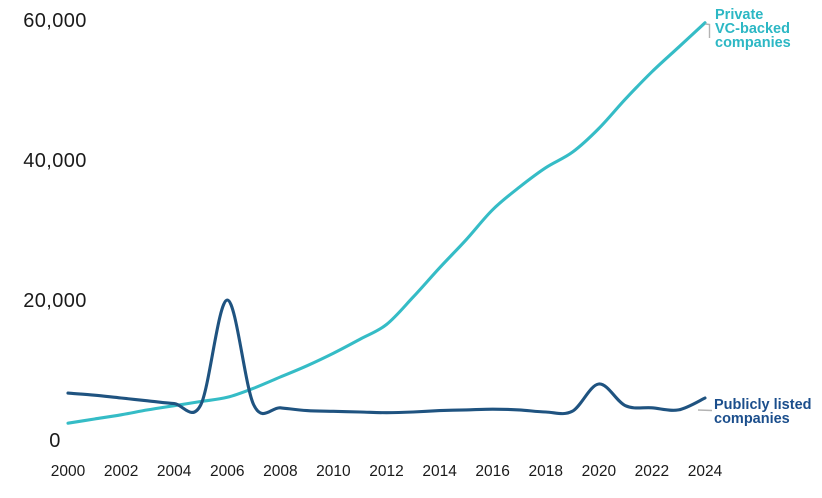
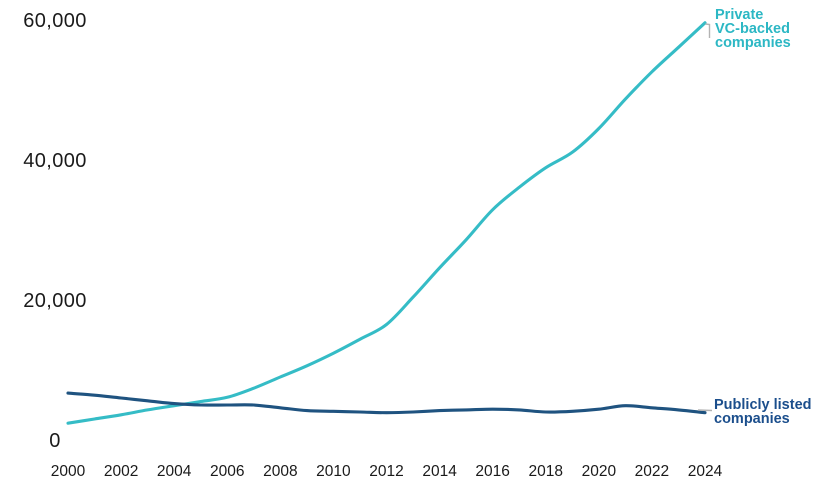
Publicly listed companies/2006: 20000 -> 5000
Publicly listed companies/2020: 8000 -> 4000
Publicly listed companies/2024: 6000 -> 4000
